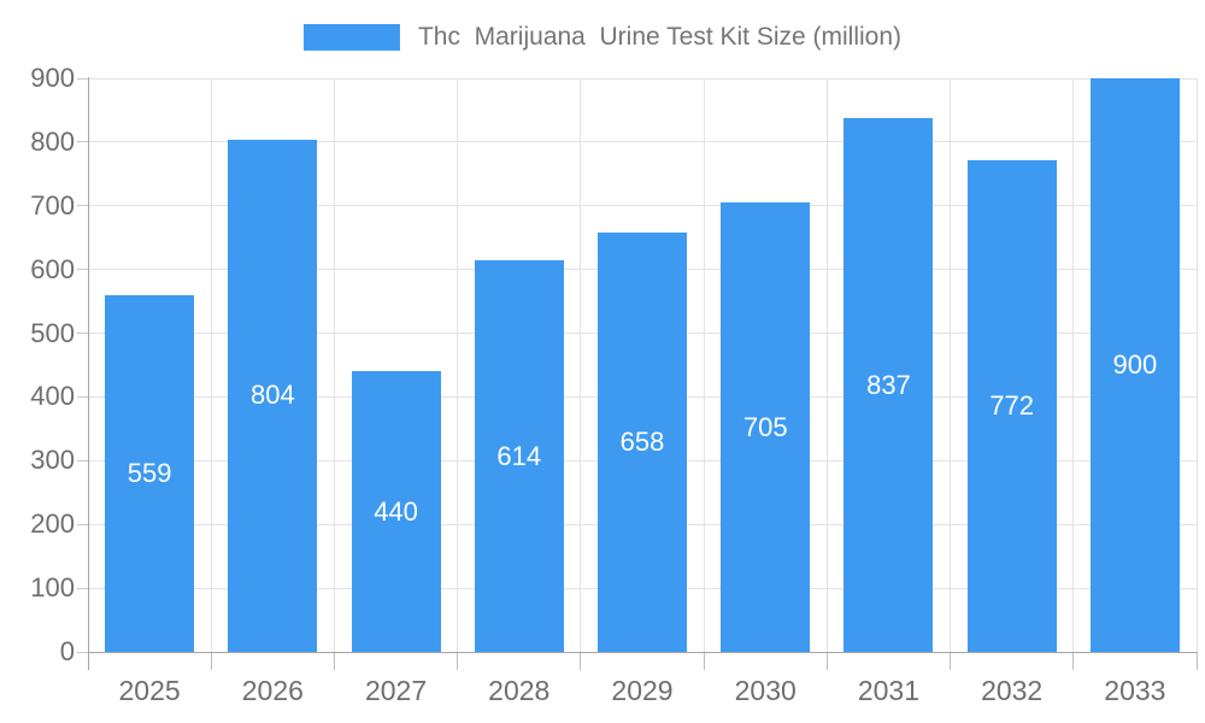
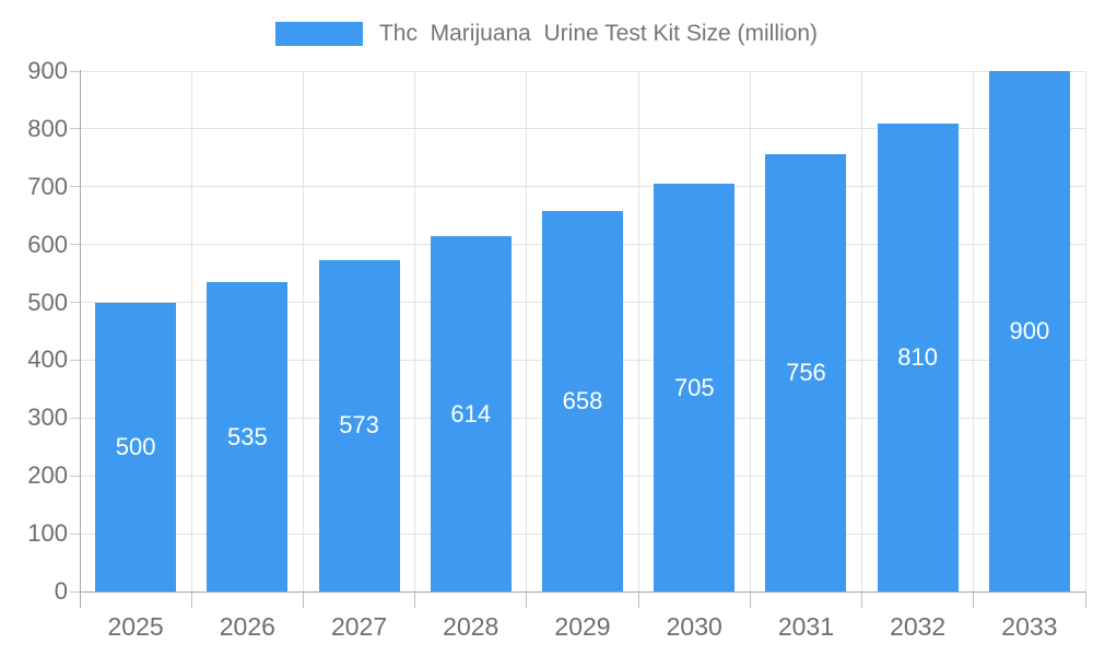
2025: 559 -> 500
2026: 804 -> 535
2027: 440 -> 573
2031: 837 -> 756
2032: 772 -> 810
